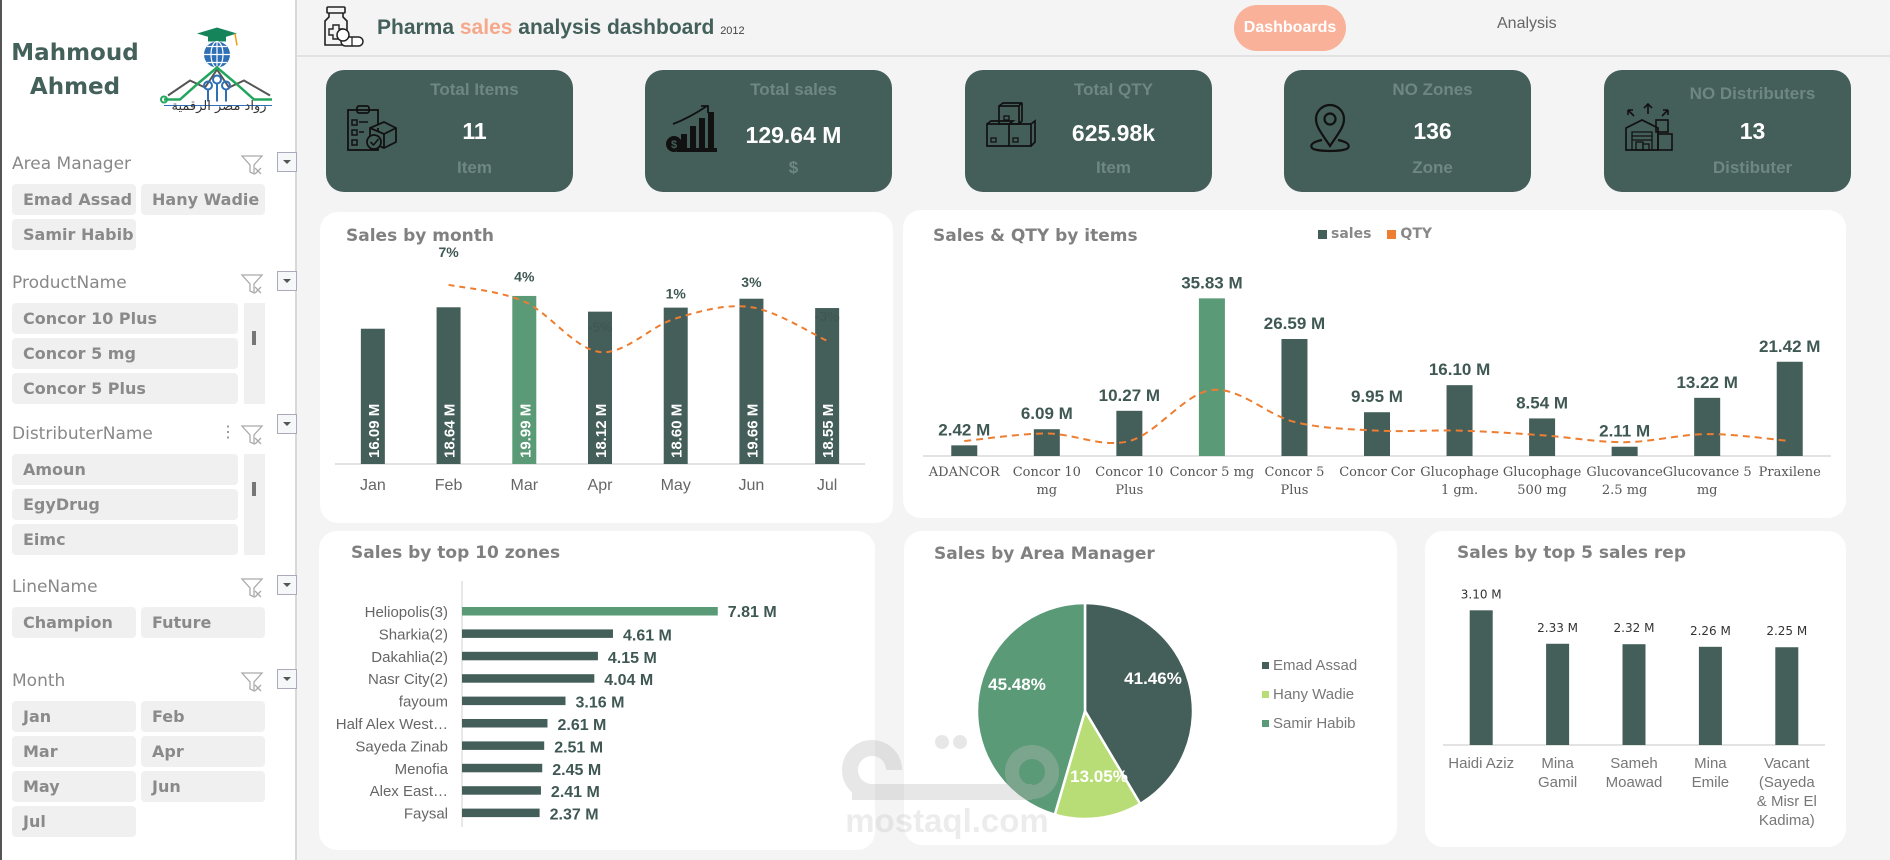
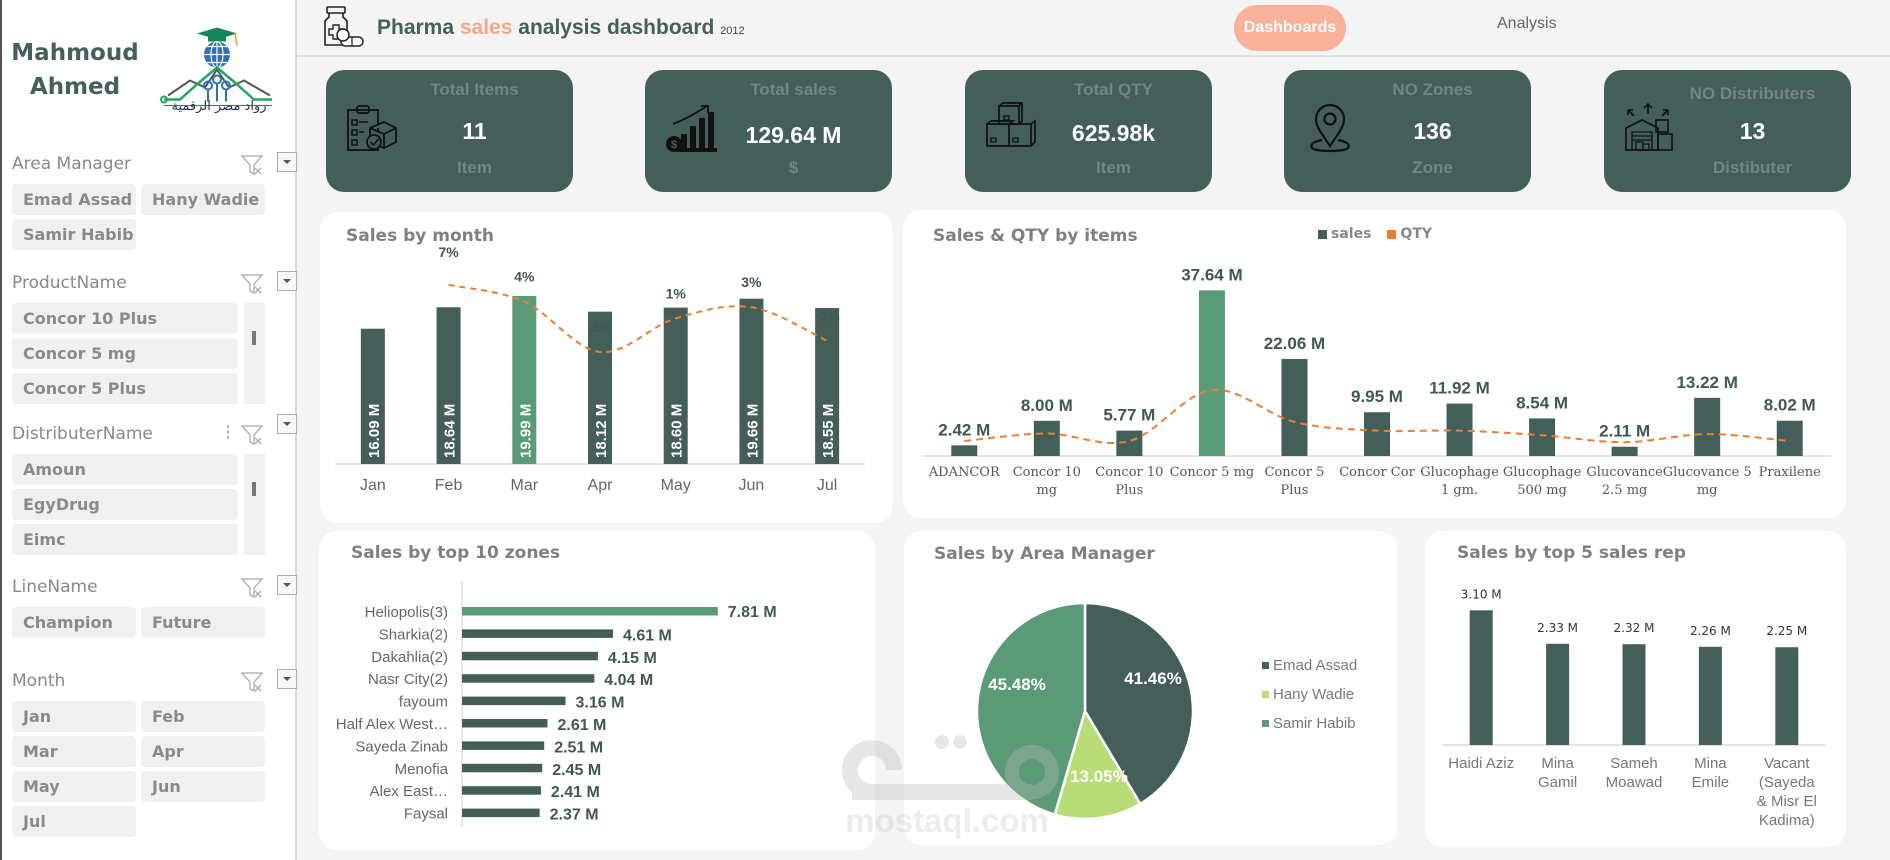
Sales & QTY by items/sales/Concor 10 mg: 6.09 -> 8.00
Sales & QTY by items/sales/Concor 10 Plus: 10.27 -> 5.77
Sales & QTY by items/sales/Concor 5 mg: 35.83 -> 37.64
Sales & QTY by items/sales/Concor 5 Plus: 26.59 -> 22.06
Sales & QTY by items/sales/Glucophage 1 gm.: 16.10 -> 11.92
Sales & QTY by items/sales/Praxilene: 21.42 -> 8.02
